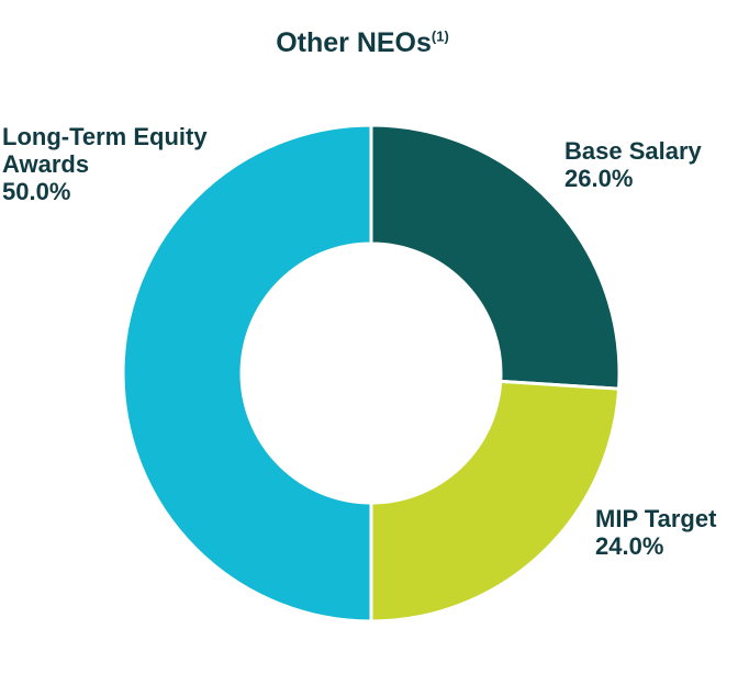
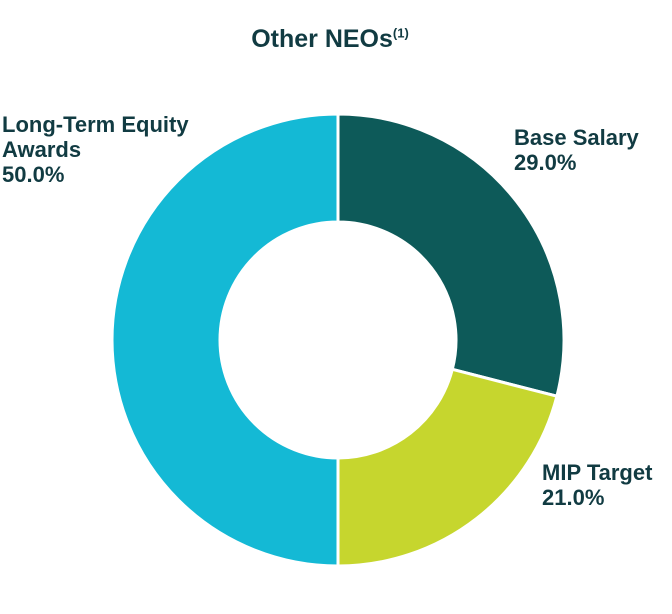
Base Salary: 26.0% -> 29.0%
MIP Target: 24.0% -> 21.0%
